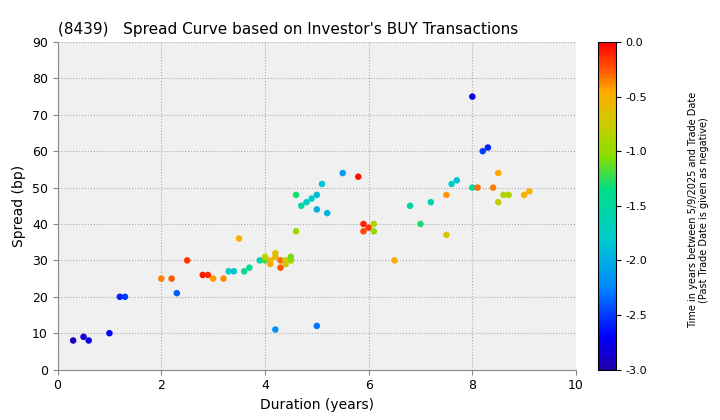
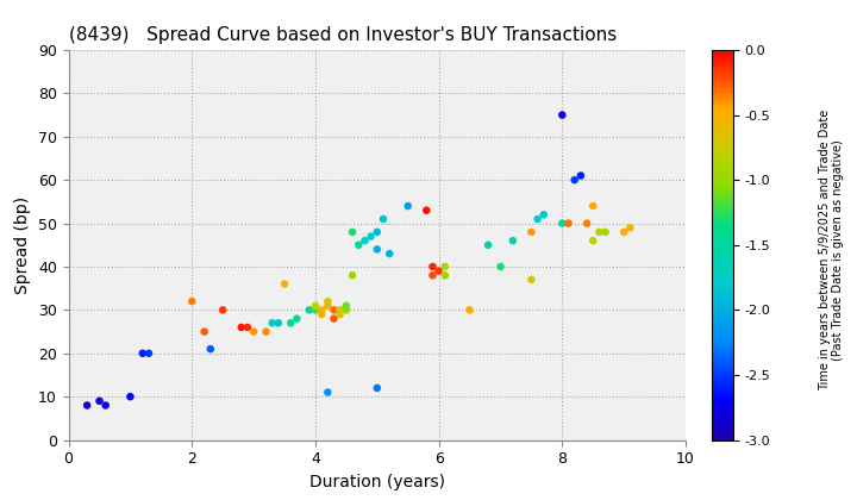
2: 25 -> 32
